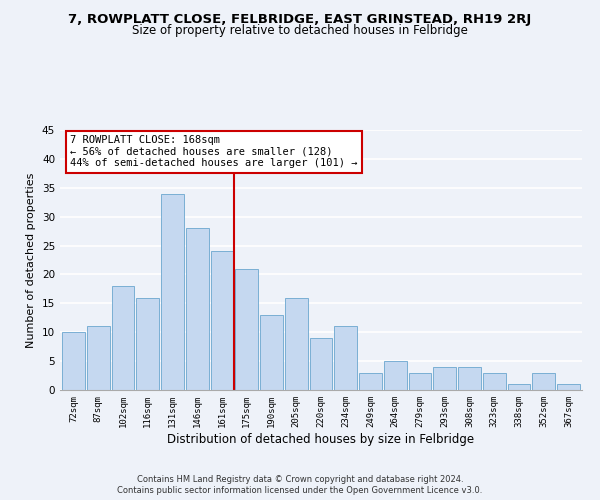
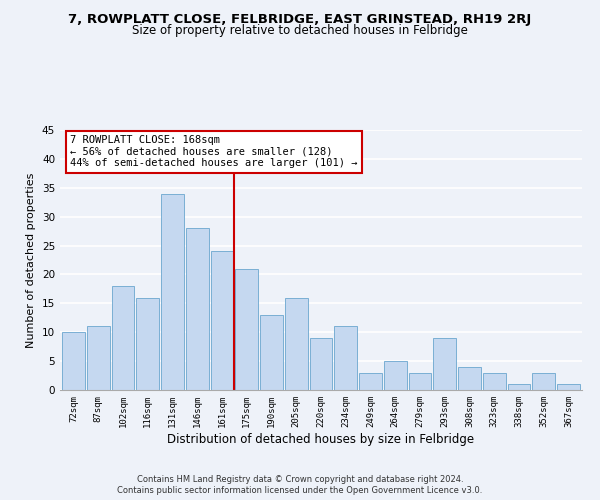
293sqm: 4 -> 9
